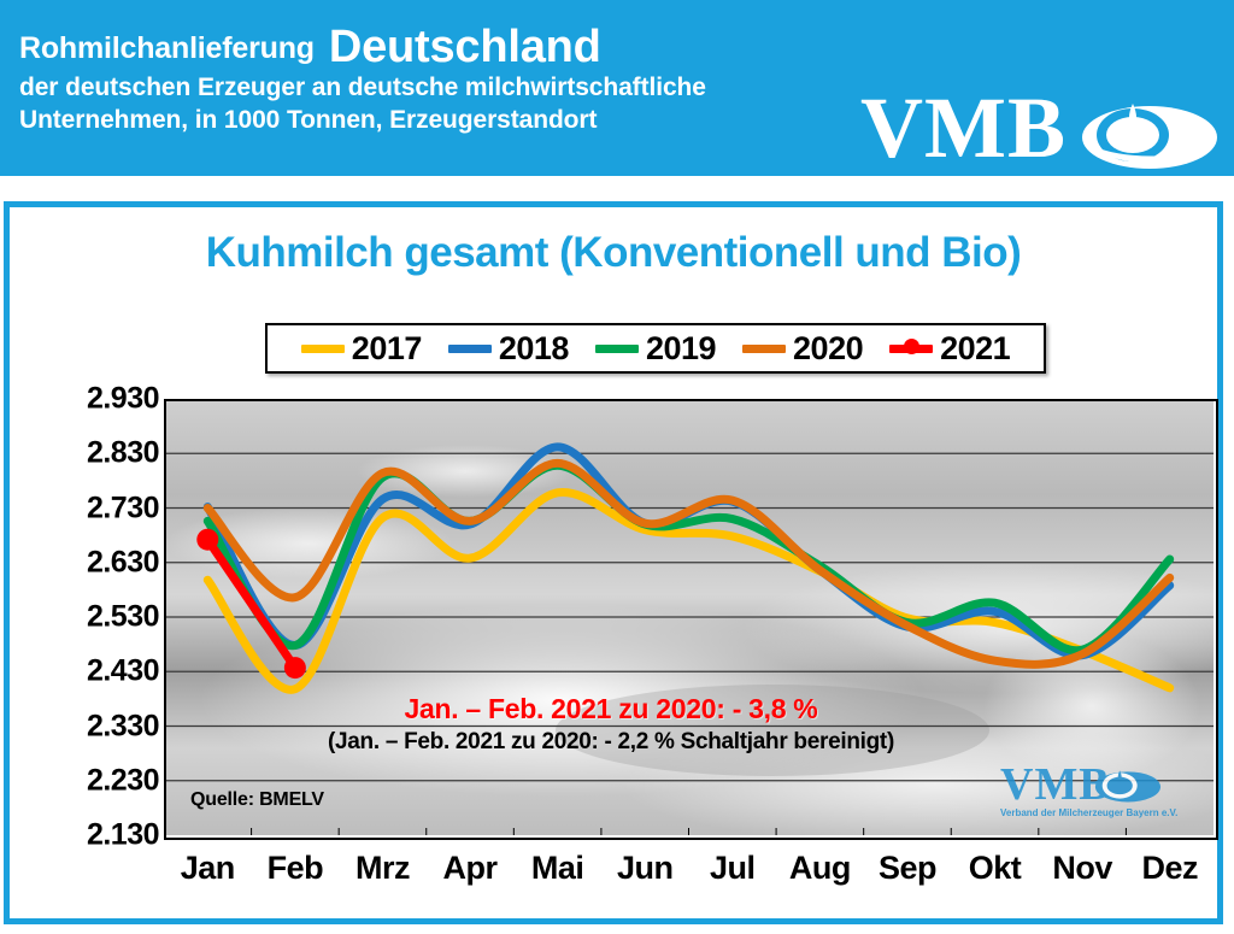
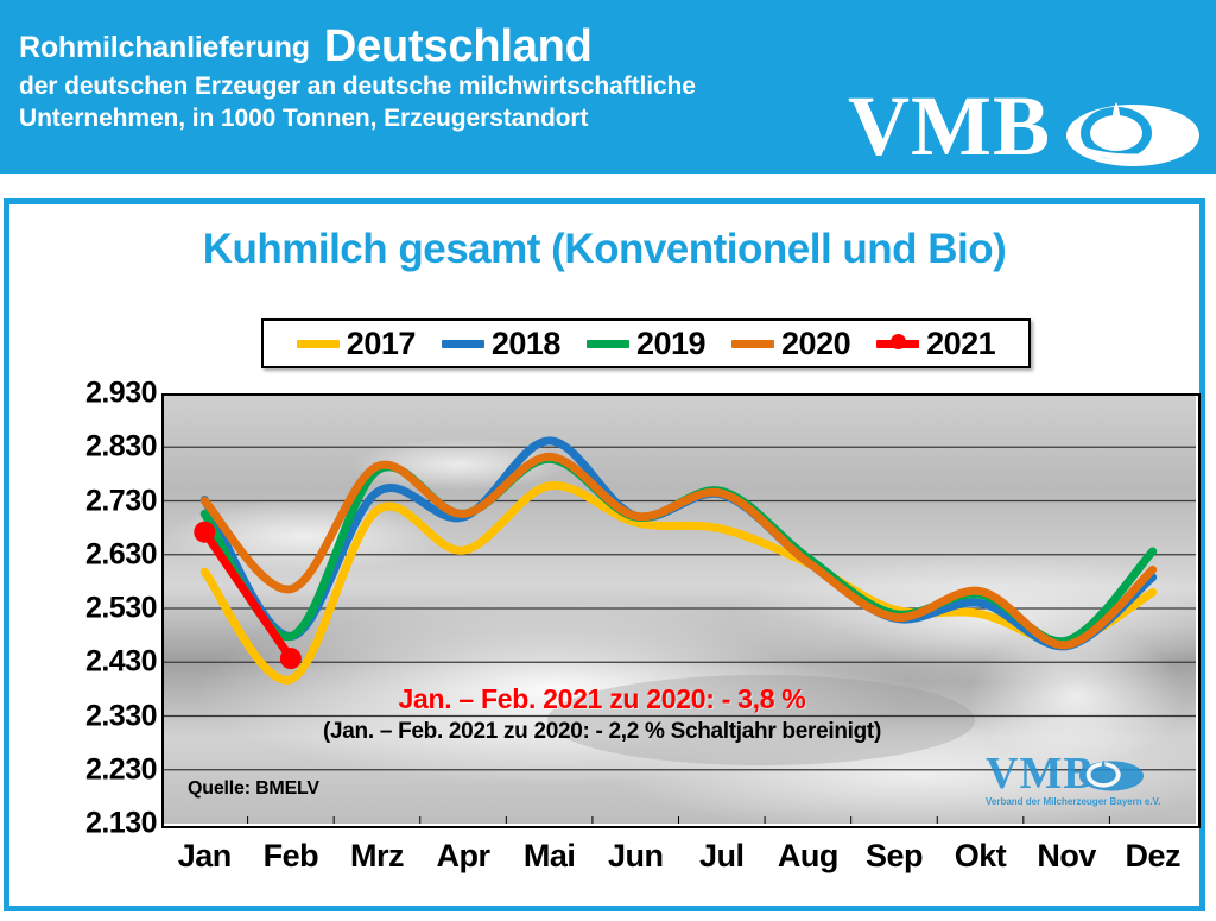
2019/Jul: 2710 -> 2750
2020/Okt: 2450 -> 2560
2017/Dez: 2400 -> 2560
